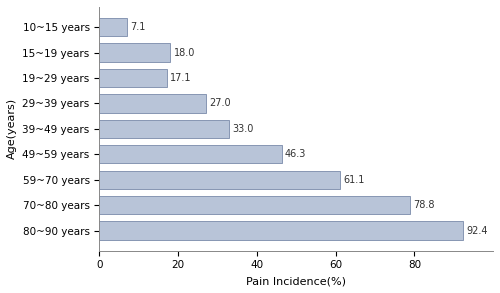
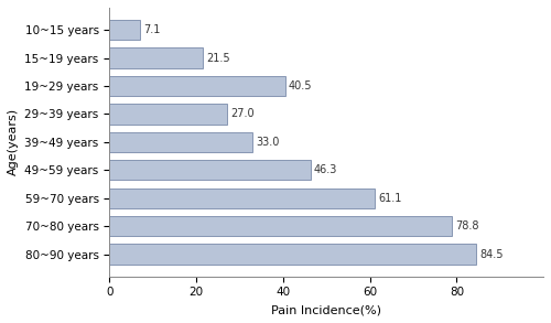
15~19 years: 18.0 -> 21.5
19~29 years: 17.1 -> 40.5
80~90 years: 92.4 -> 84.5
